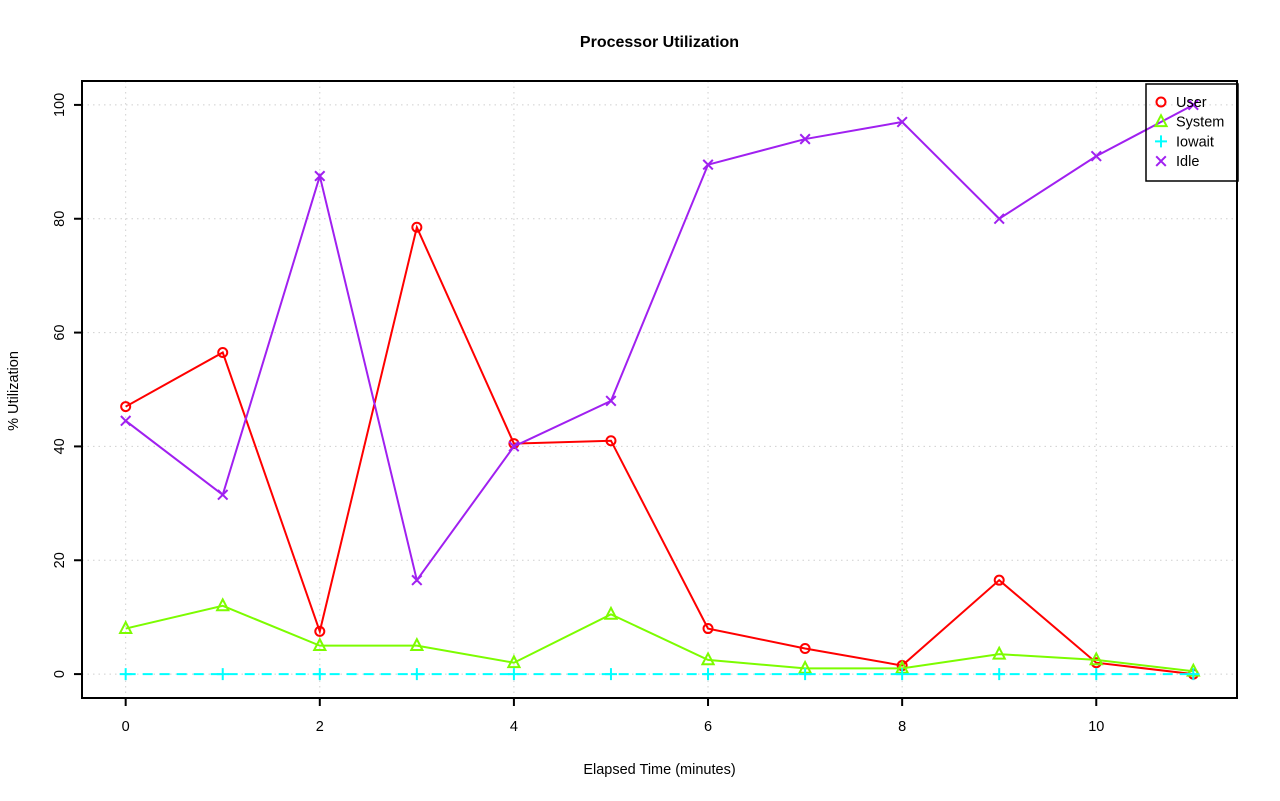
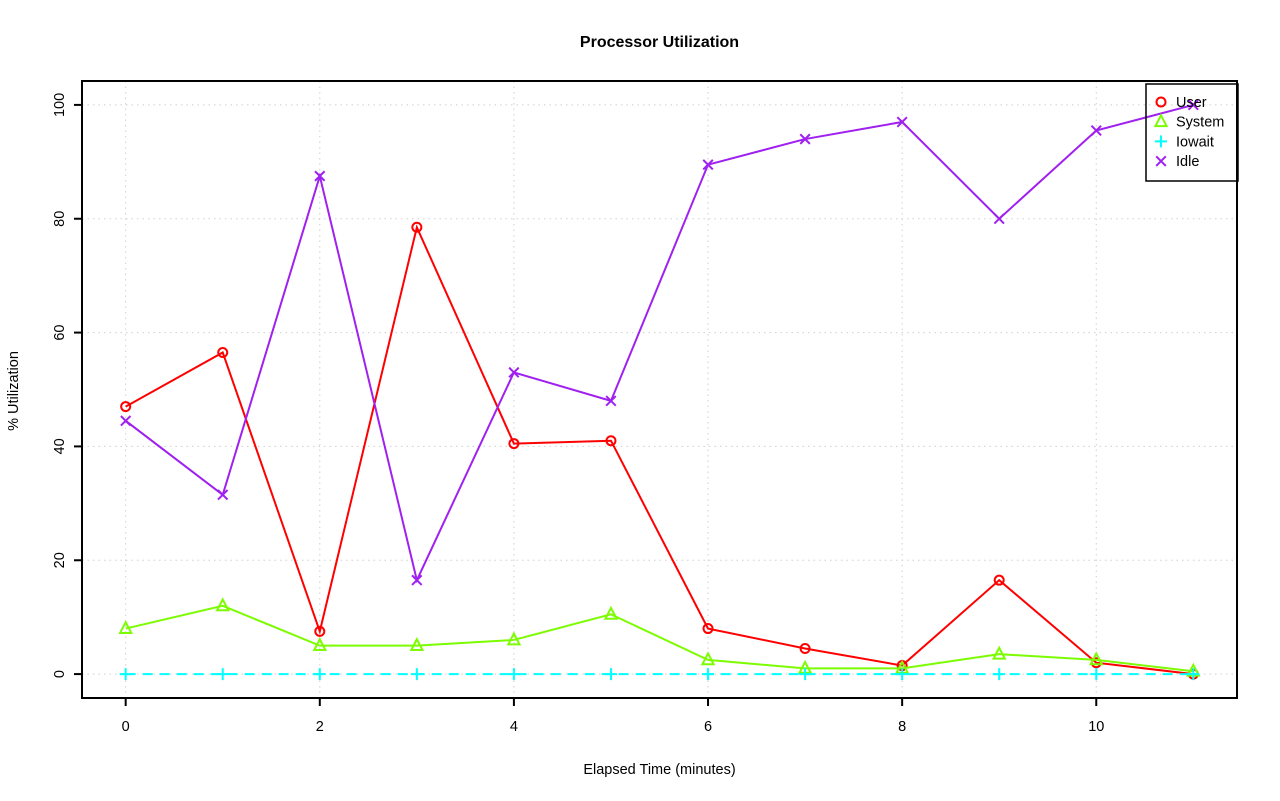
System/4: 2 -> 6
Idle/4: 40 -> 53
Idle/10: 91 -> 96
